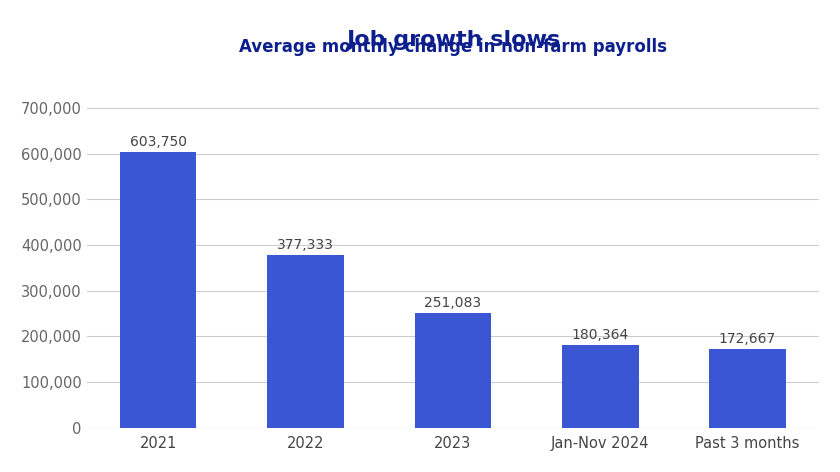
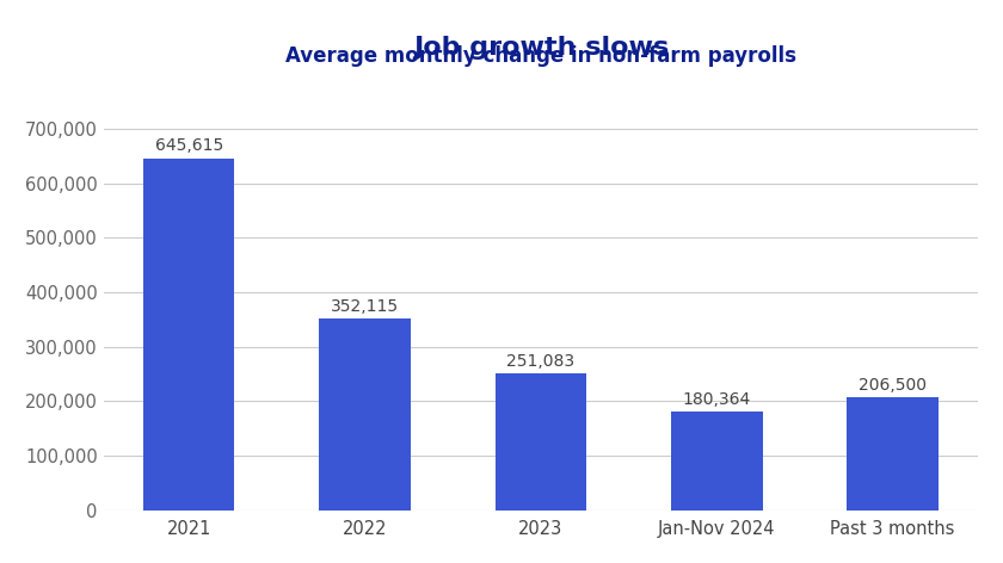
2021: 603,750 -> 645,615
2022: 377,333 -> 352,115
Past 3 months: 172,667 -> 206,500
